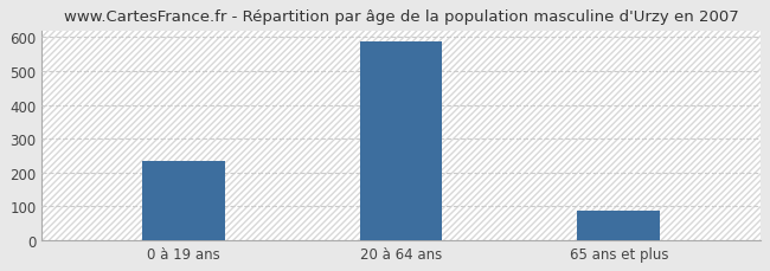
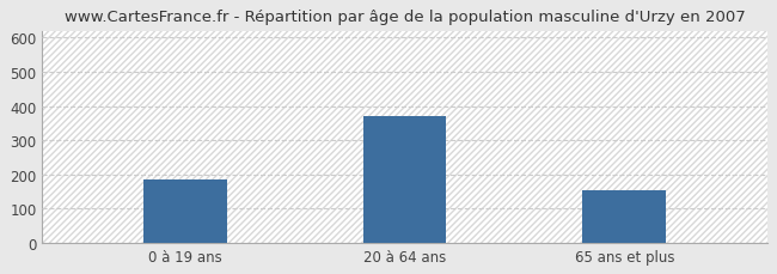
0 à 19 ans: 233 -> 185
20 à 64 ans: 588 -> 370
65 ans et plus: 88 -> 155
